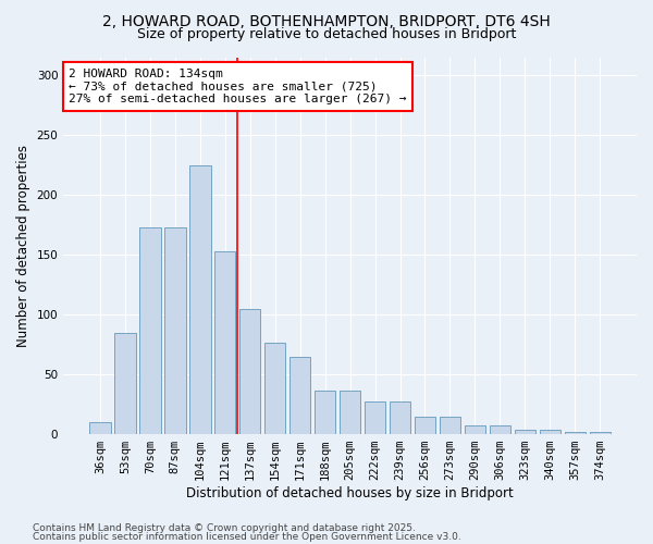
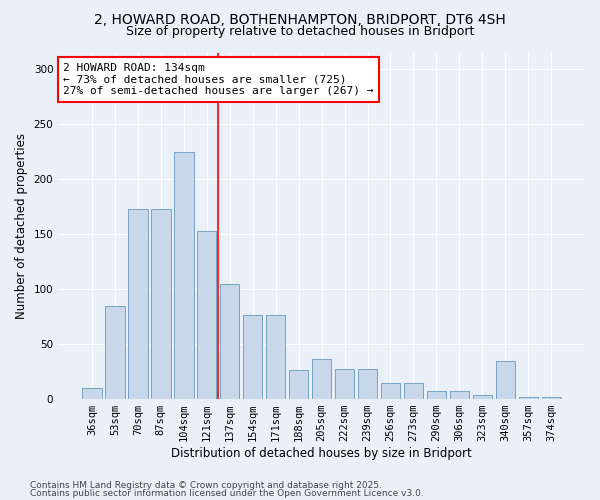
171sqm: 65 -> 76
188sqm: 36 -> 26
340sqm: 4 -> 35
